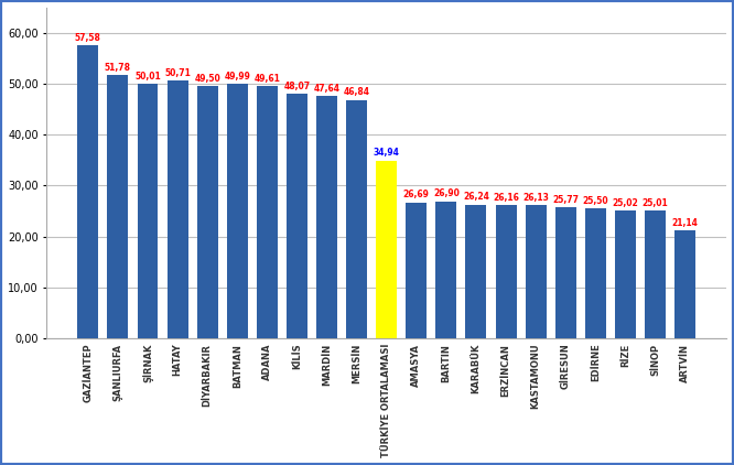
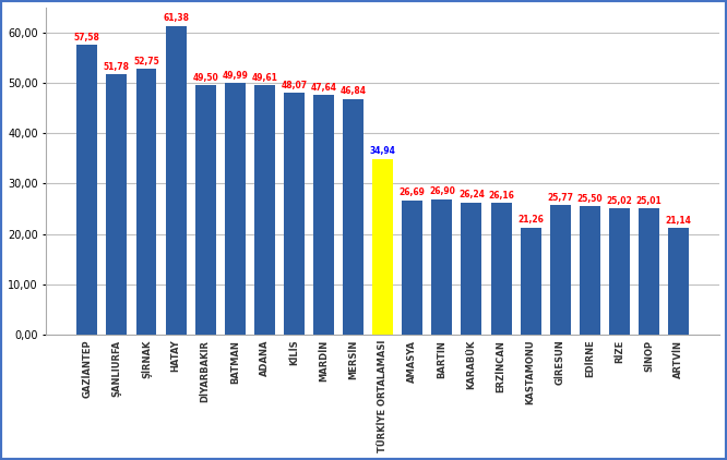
ŞİRNAK: 50,01 -> 52,75
HATAY: 50,71 -> 61,38
KASTAMONU: 26,13 -> 21,26
